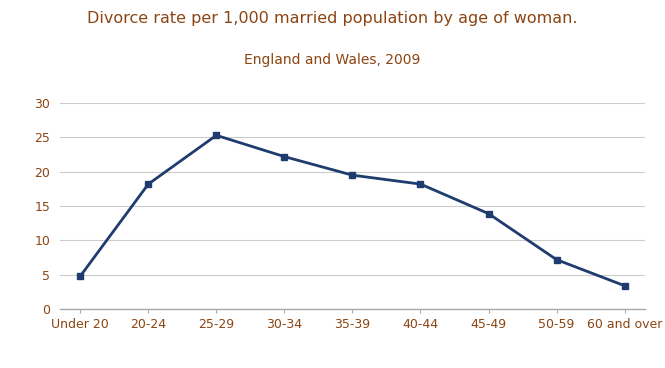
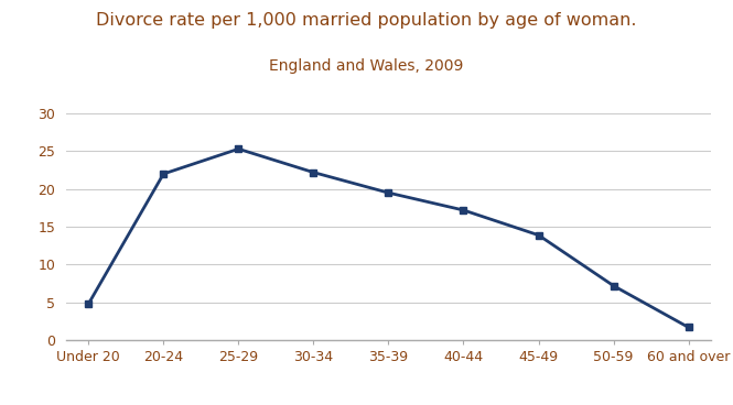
20-24: 18.2 -> 22.0
40-44: 18.2 -> 17.2
60 and over: 3.4 -> 1.7
